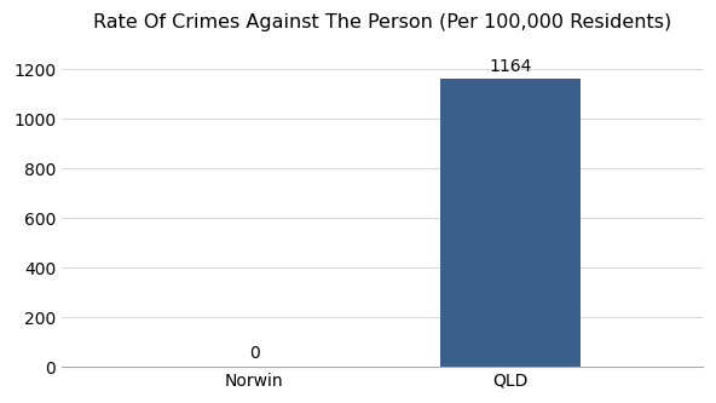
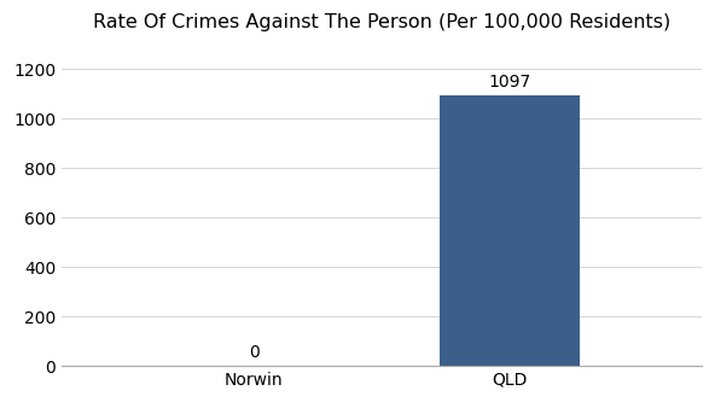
QLD: 1164 -> 1097
